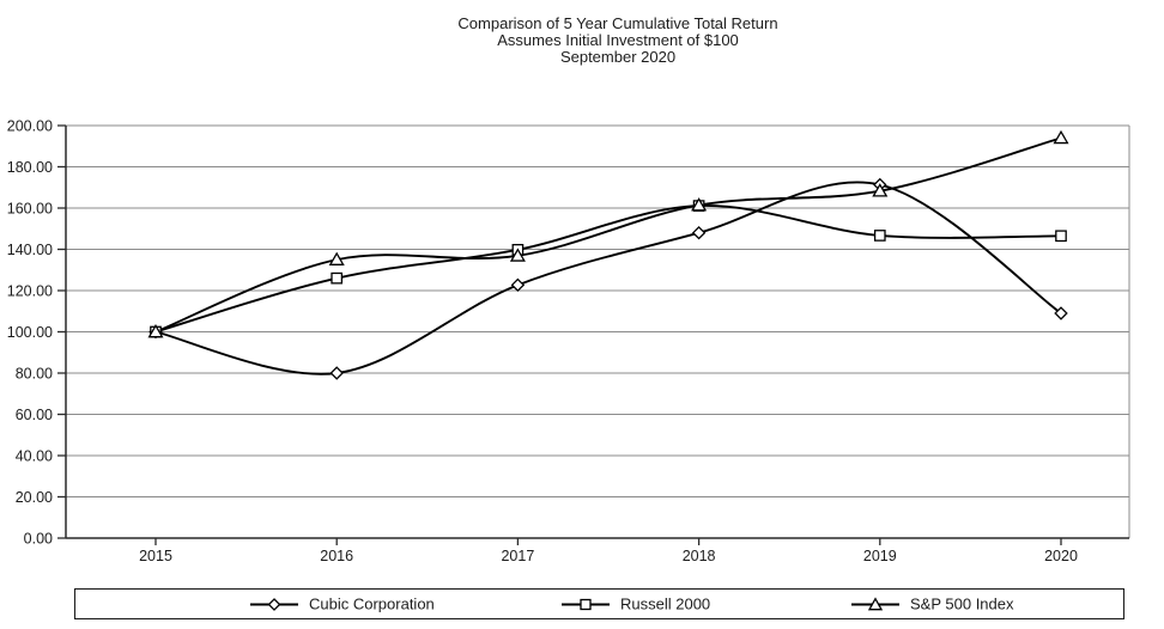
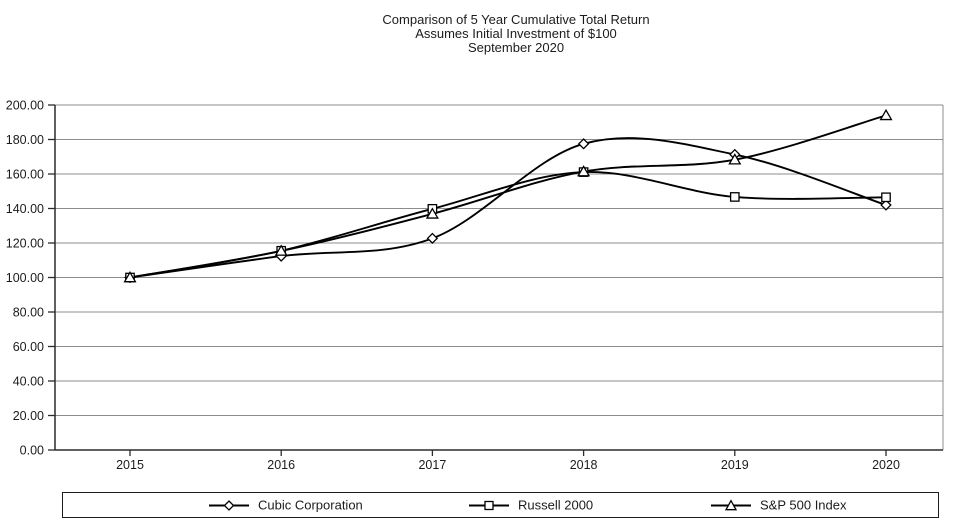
Cubic Corporation/2016: 80 -> 112
Russell 2000/2016: 126 -> 116
S&P 500 Index/2016: 135 -> 115
Cubic Corporation/2018: 148 -> 178
Cubic Corporation/2020: 109 -> 142
